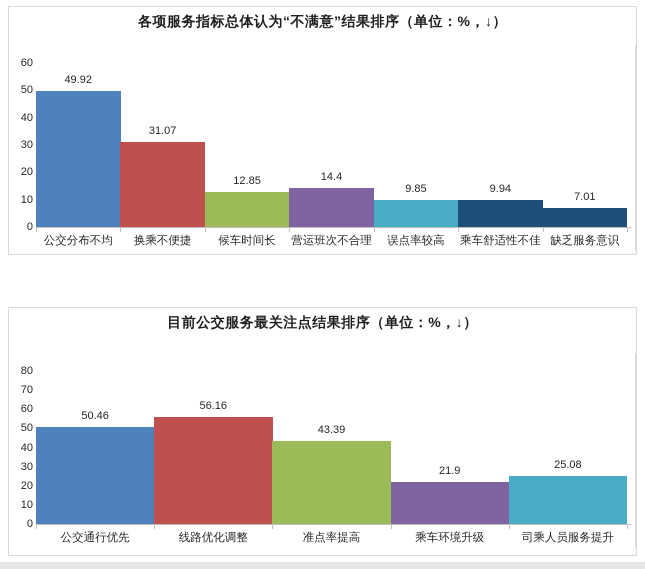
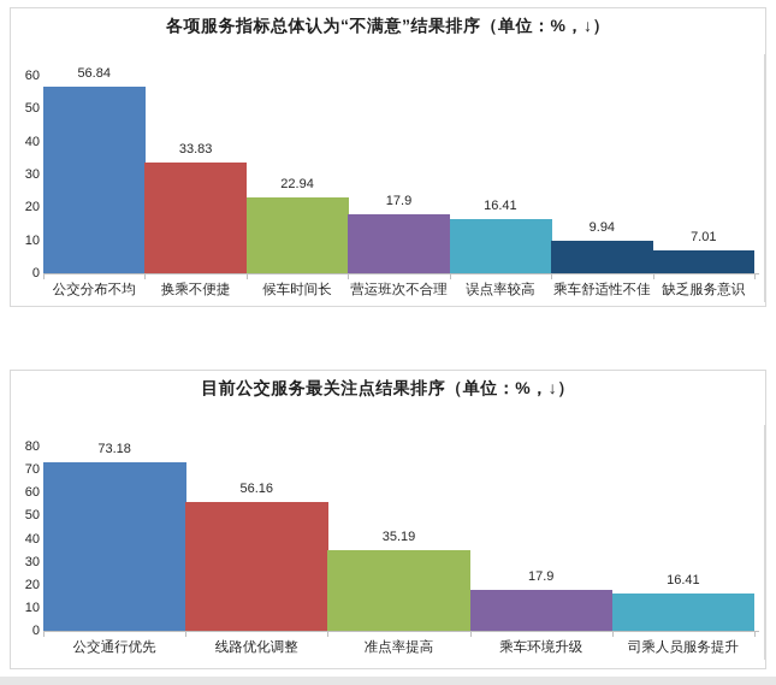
各项服务指标总体认为“不满意”结果排序（单位：%，↓）/公交分布不均: 49.92 -> 56.84
各项服务指标总体认为“不满意”结果排序（单位：%，↓）/换乘不便捷: 31.07 -> 33.83
各项服务指标总体认为“不满意”结果排序（单位：%，↓）/候车时间长: 12.85 -> 22.94
各项服务指标总体认为“不满意”结果排序（单位：%，↓）/营运班次不合理: 14.4 -> 17.9
各项服务指标总体认为“不满意”结果排序（单位：%，↓）/误点率较高: 9.85 -> 16.41
目前公交服务最关注点结果排序（单位：%，↓）/公交通行优先: 50.46 -> 73.18
目前公交服务最关注点结果排序（单位：%，↓）/准点率提高: 43.39 -> 35.19
目前公交服务最关注点结果排序（单位：%，↓）/乘车环境升级: 21.9 -> 17.9
目前公交服务最关注点结果排序（单位：%，↓）/司乘人员服务提升: 25.08 -> 16.41
